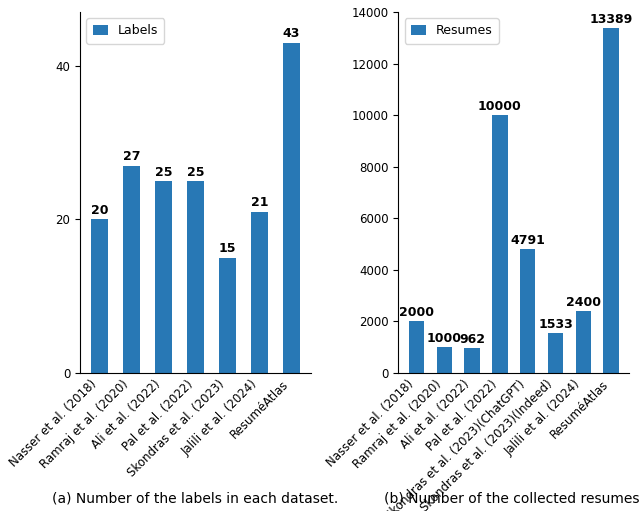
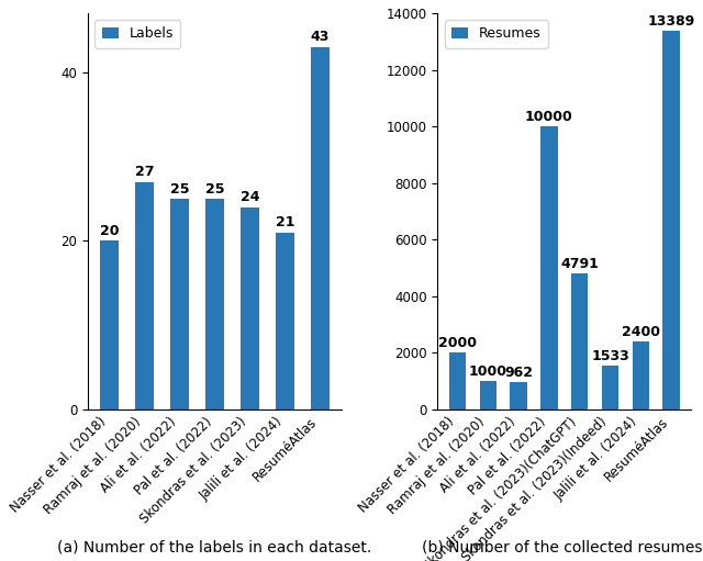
Skondras et al. (2023): 15 -> 24
